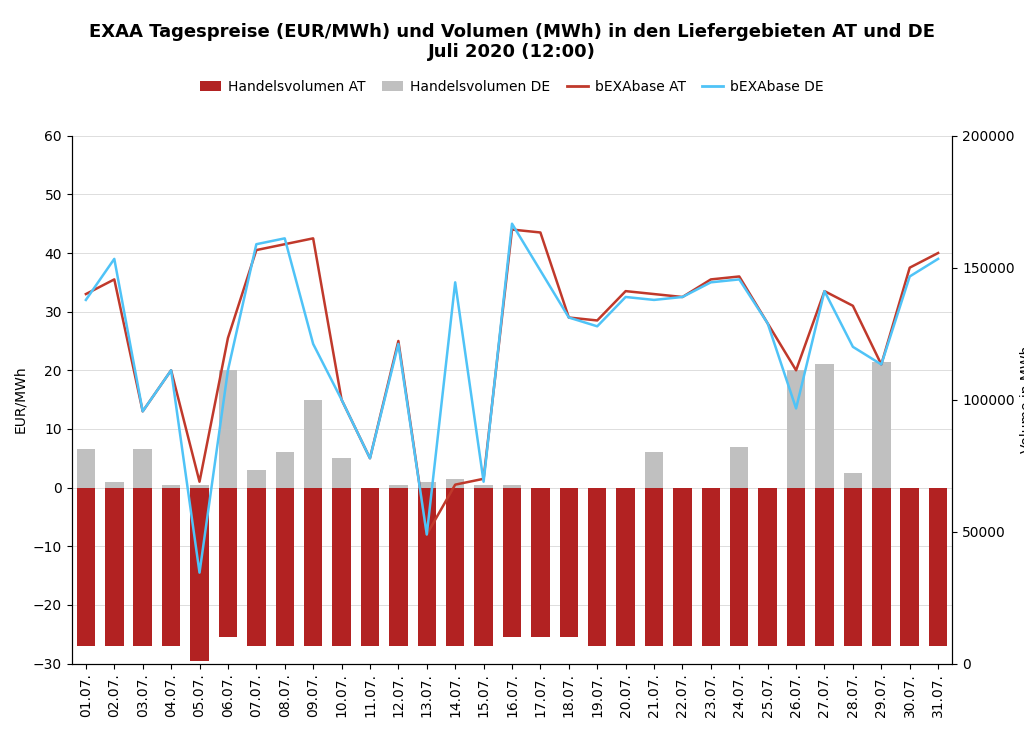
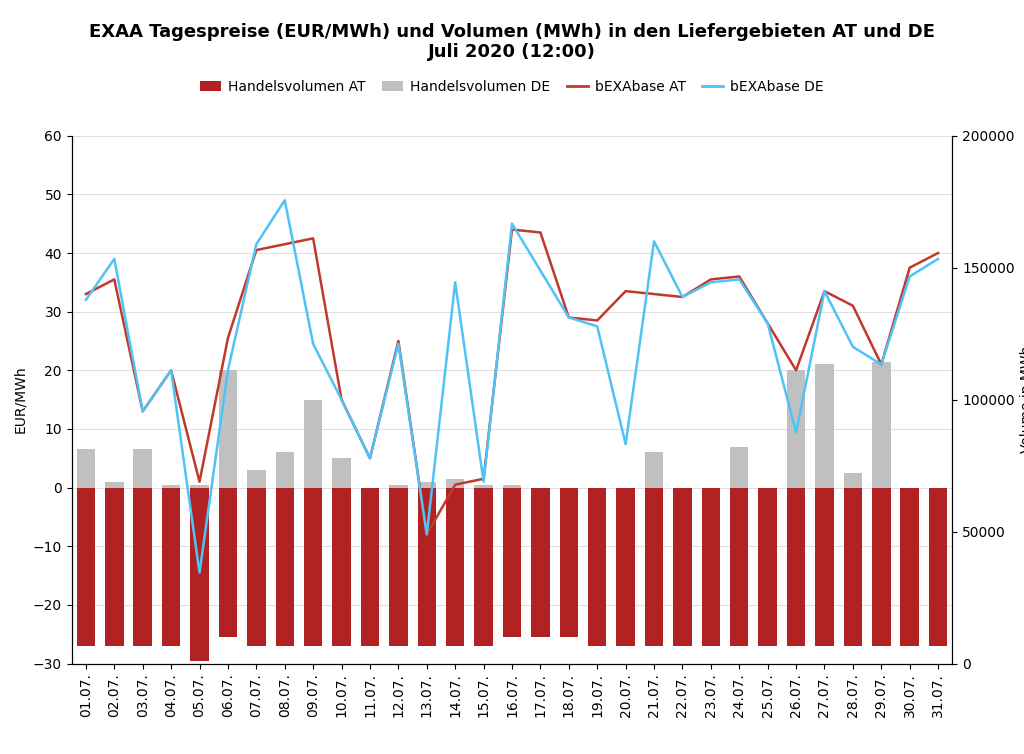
bEXAbase DE/08.07.: 42.5 -> 49.0
bEXAbase DE/20.07.: 32.5 -> 7.4
bEXAbase DE/21.07.: 32.0 -> 42.0
bEXAbase DE/26.07.: 13.5 -> 9.4
